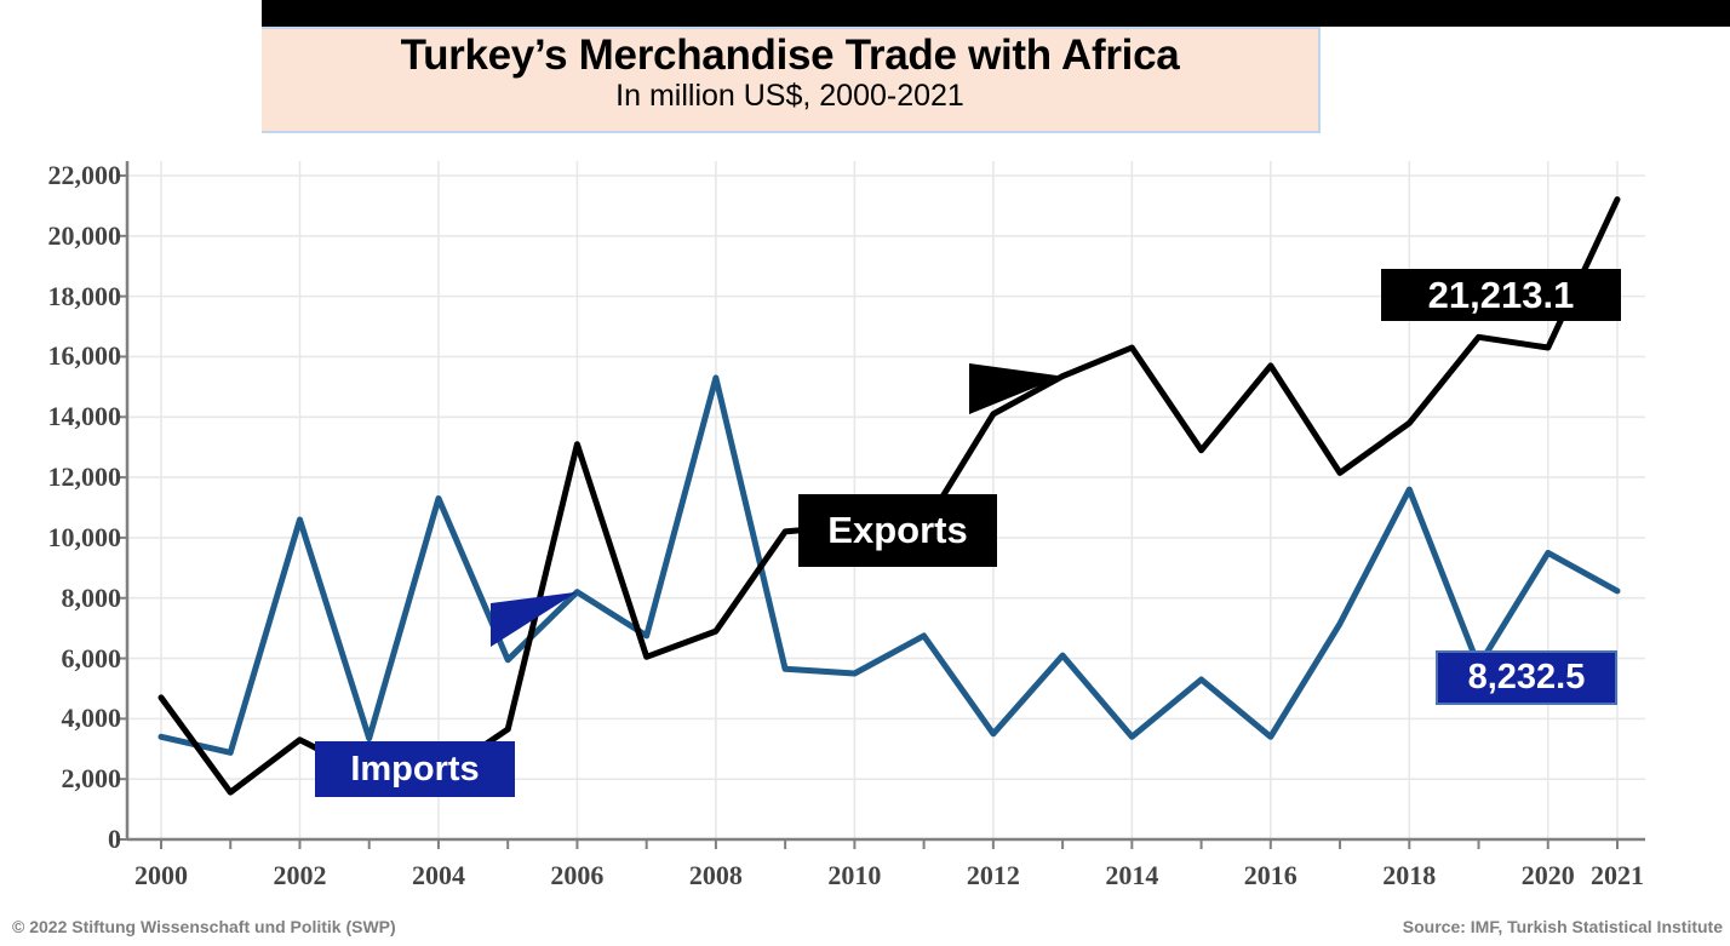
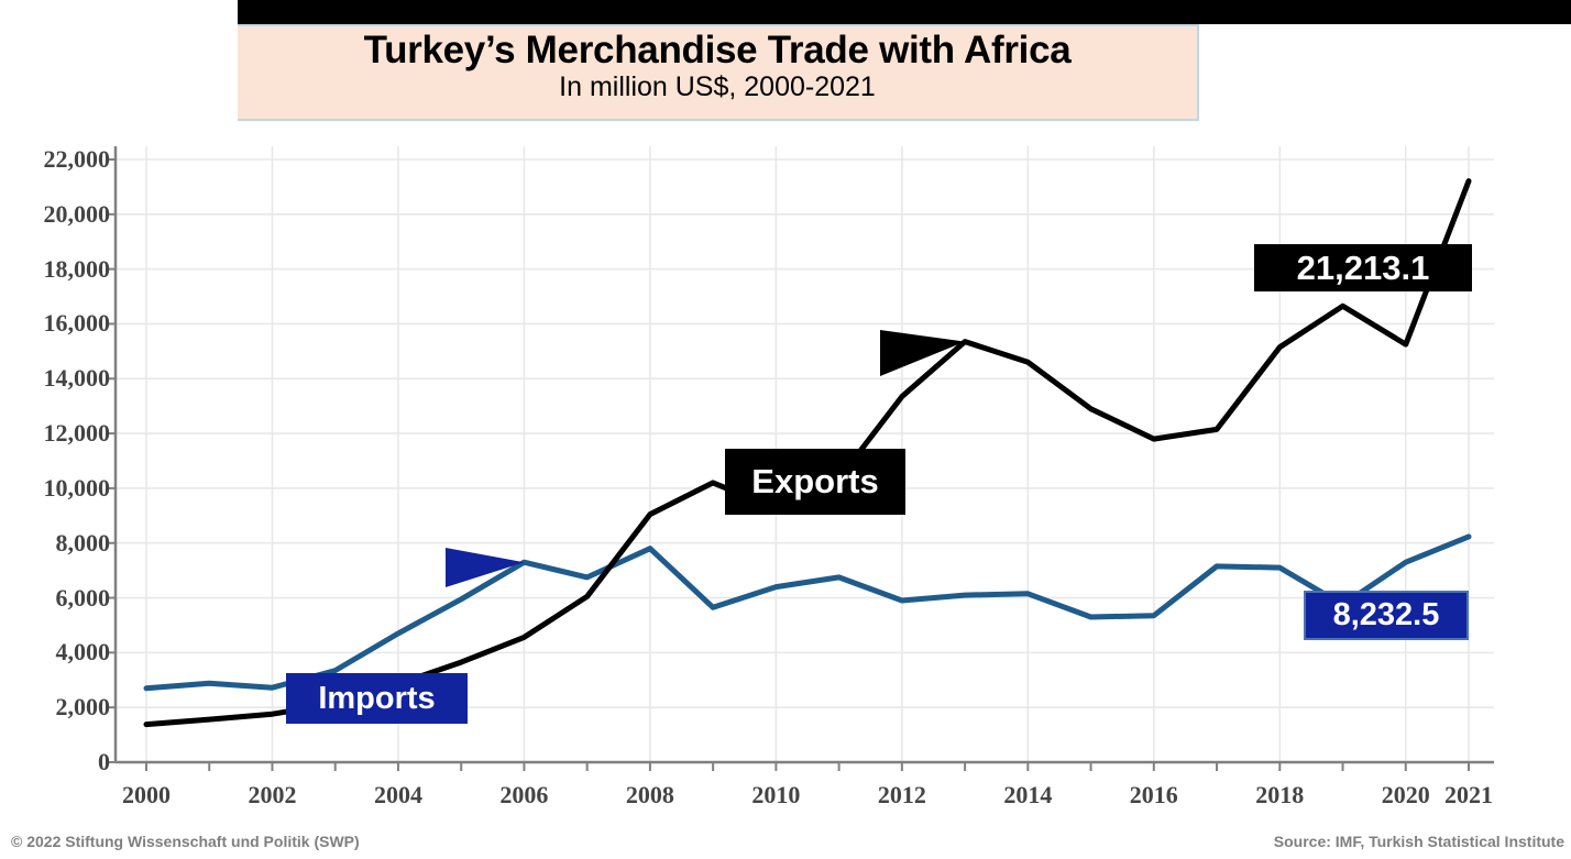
Exports/2000: 4700 -> 1400
Imports/2000: 3400 -> 2700
Exports/2002: 3300 -> 1800
Imports/2002: 10600 -> 2700
Exports/2004: 2100 -> 2900
Imports/2004: 11300 -> 4700
Exports/2006: 13100 -> 4600
Imports/2006: 8200 -> 7300
Exports/2008: 6900 -> 9000
Imports/2008: 15300 -> 7800
Exports/2010: 10400 -> 9200
Imports/2010: 5500 -> 6400
Exports/2012: 14100 -> 13400
Imports/2012: 3500 -> 5900
Exports/2014: 16300 -> 14600
Imports/2014: 3400 -> 6200
Exports/2016: 15700 -> 11800
Imports/2016: 3400 -> 5400
Exports/2018: 13800 -> 15200
Imports/2018: 11600 -> 7100
Exports/2020: 16300 -> 15200
Imports/2020: 9500 -> 7300
